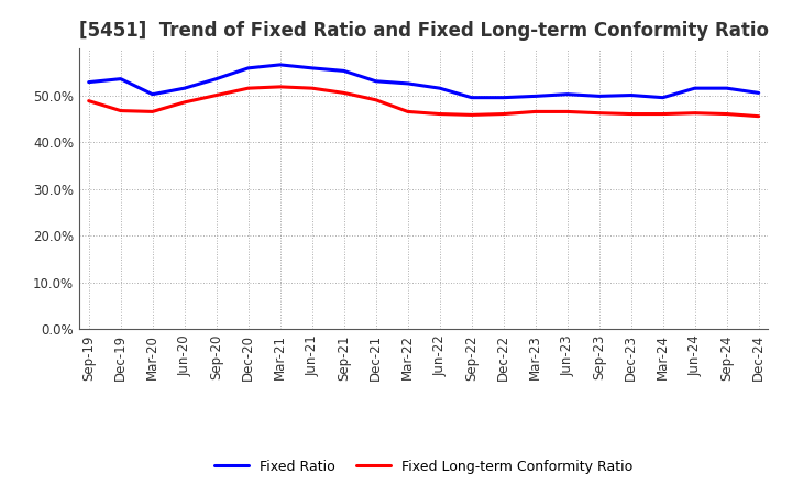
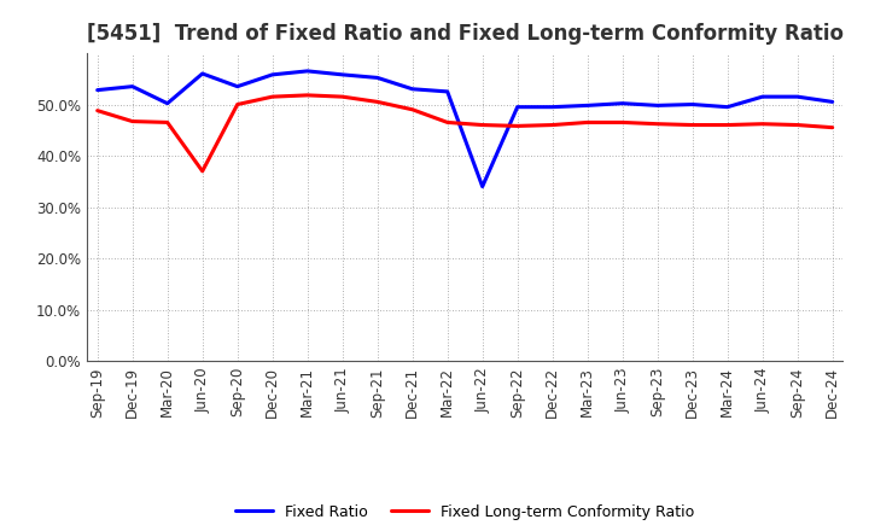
Fixed Ratio/Jun-20: 51.5% -> 56.0%
Fixed Long-term Conformity Ratio/Jun-20: 48.5% -> 37.0%
Fixed Ratio/Jun-22: 51.5% -> 34.0%
